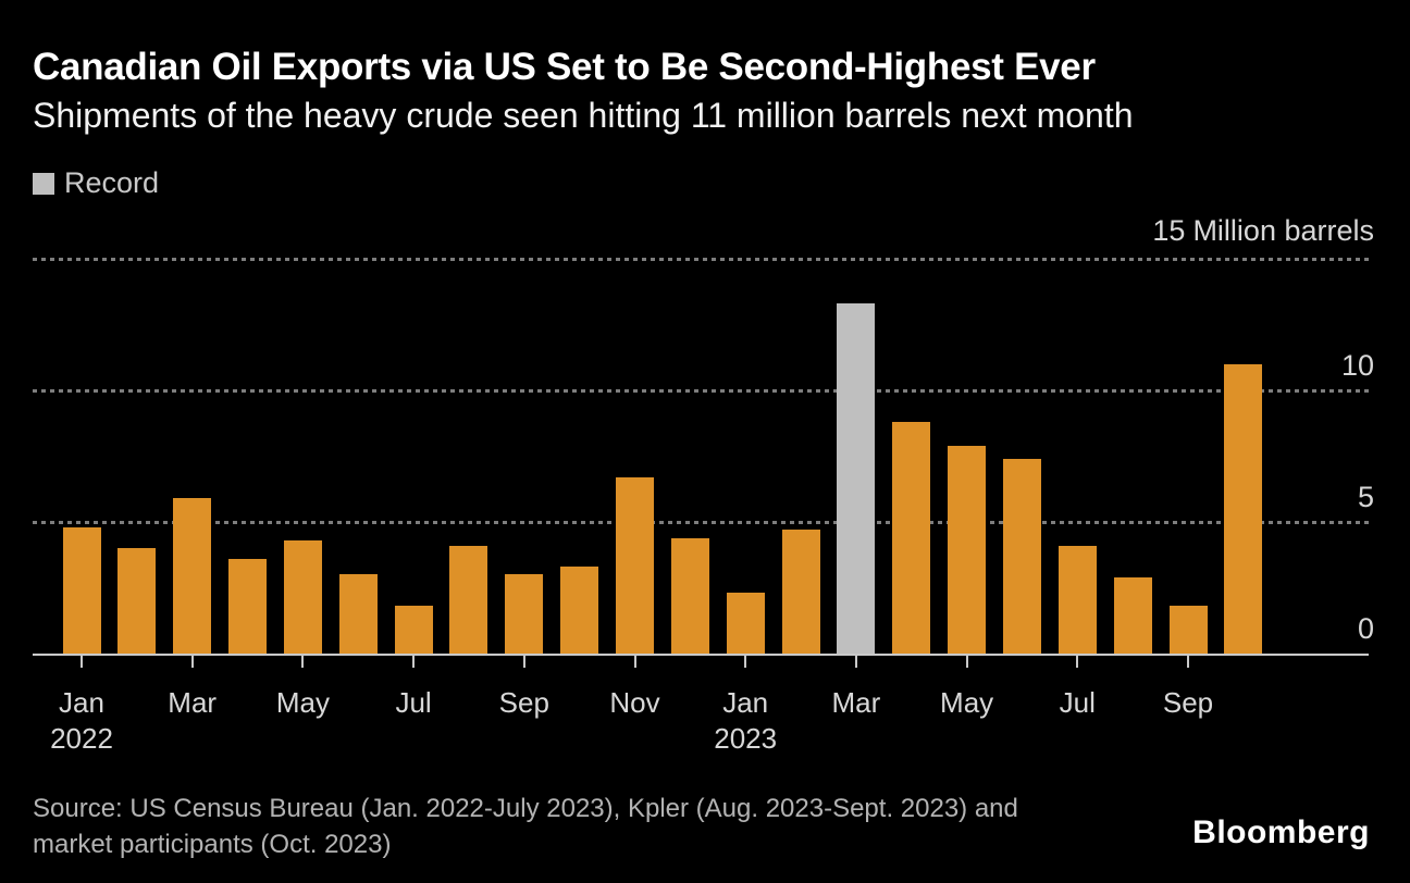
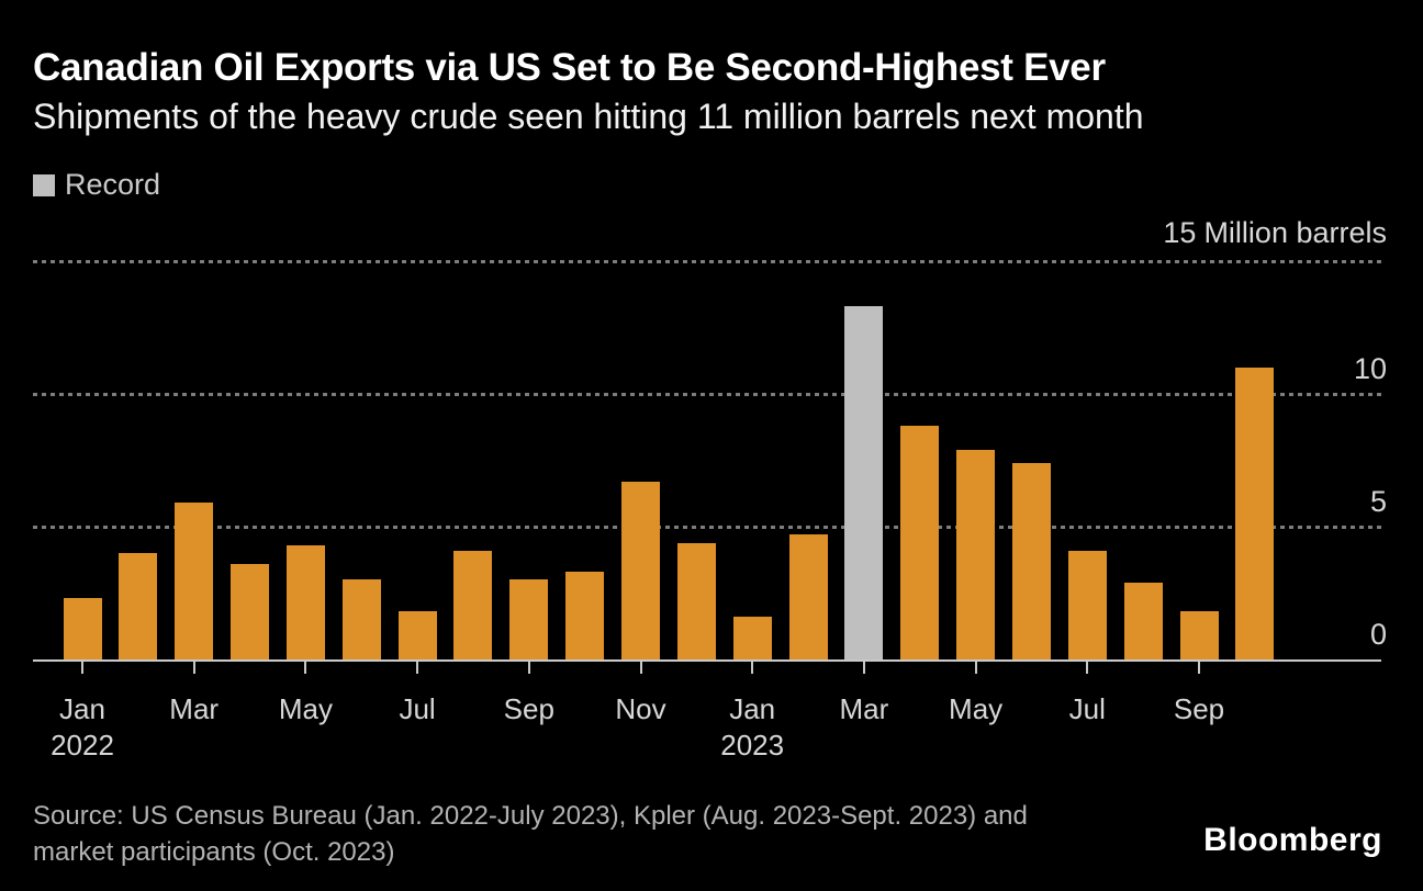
Jan 2022: 4.8 -> 2.3
Jan 2023: 2.3 -> 1.6
